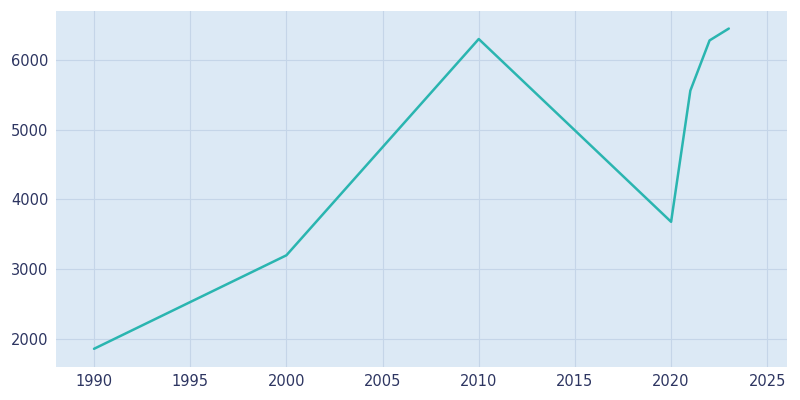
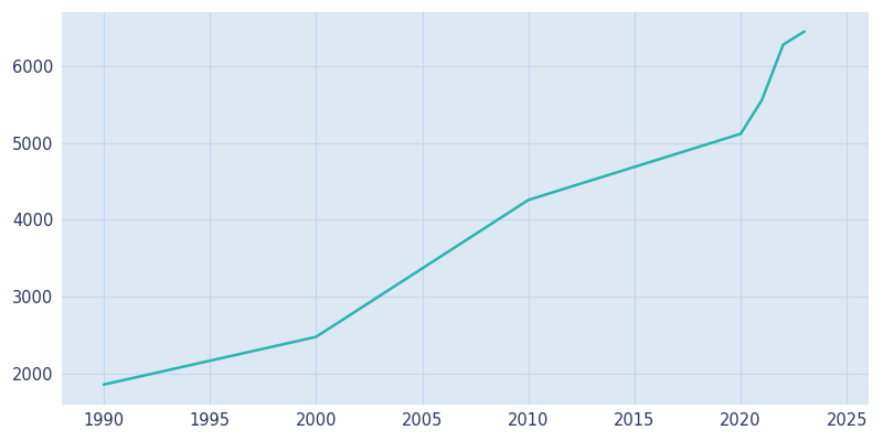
2000: 3200 -> 2480
2010: 6300 -> 4260
2020: 3680 -> 5120
